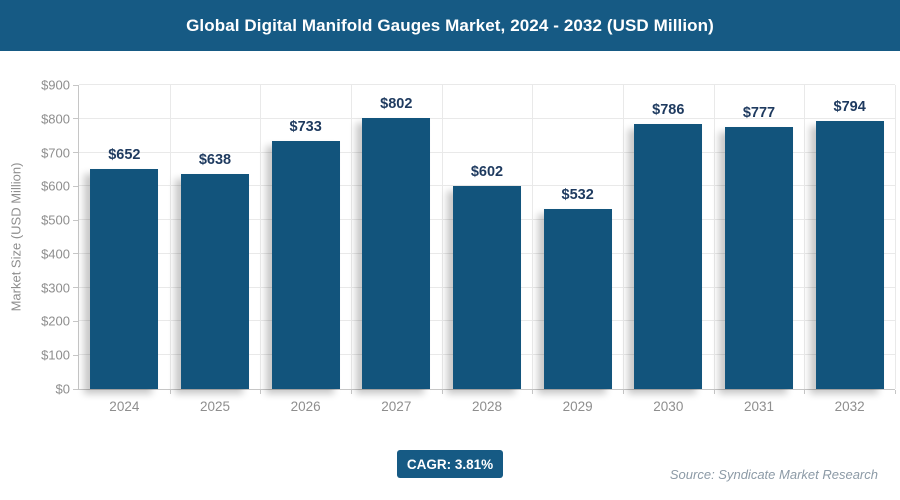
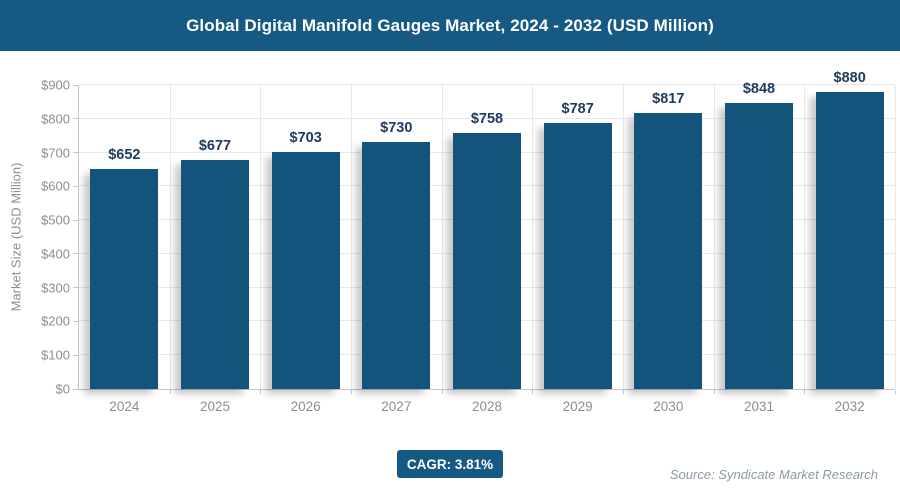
2025: $638 -> $677
2026: $733 -> $703
2027: $802 -> $730
2028: $602 -> $758
2029: $532 -> $787
2030: $786 -> $817
2031: $777 -> $848
2032: $794 -> $880
